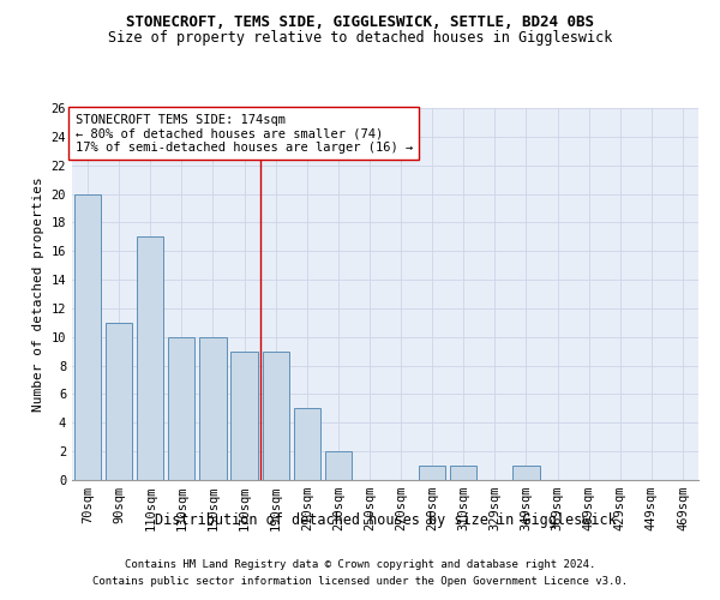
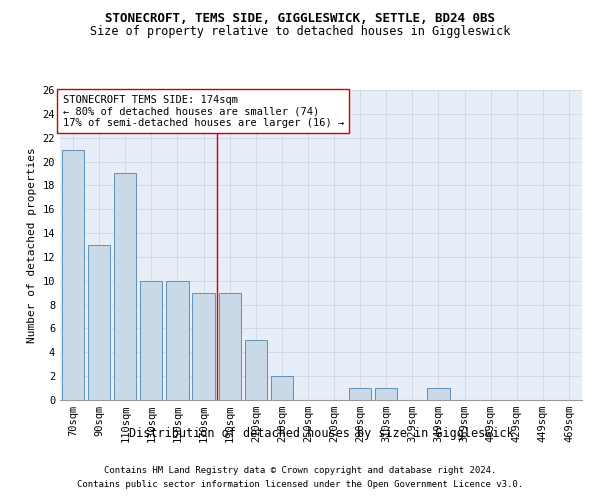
70sqm: 20 -> 21
90sqm: 11 -> 13
110sqm: 17 -> 19
